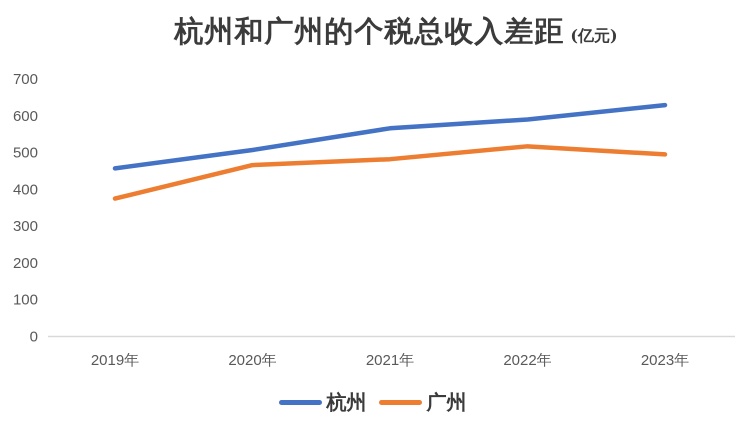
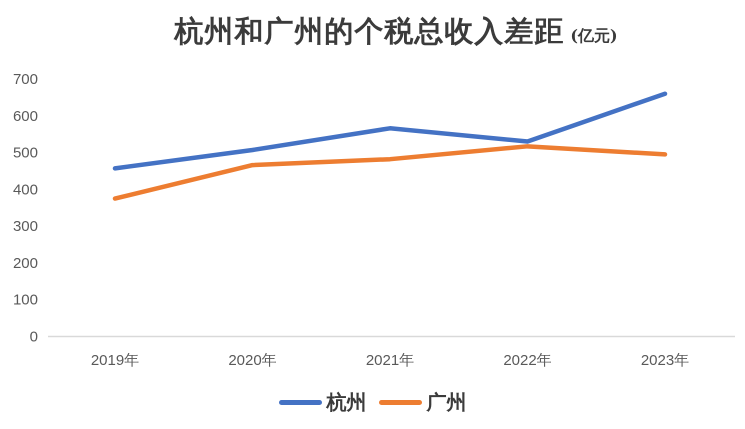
杭州/2022年: 590 -> 530
杭州/2023年: 630 -> 660
